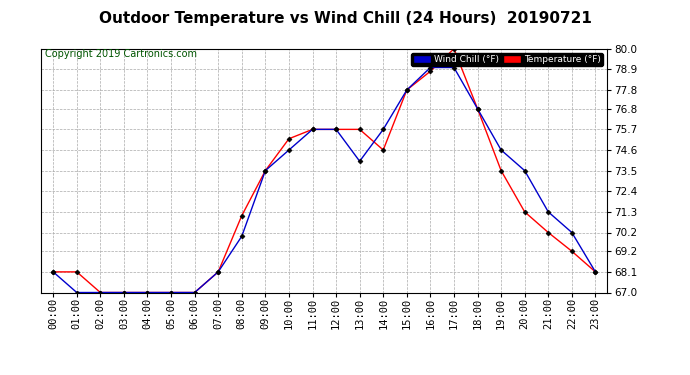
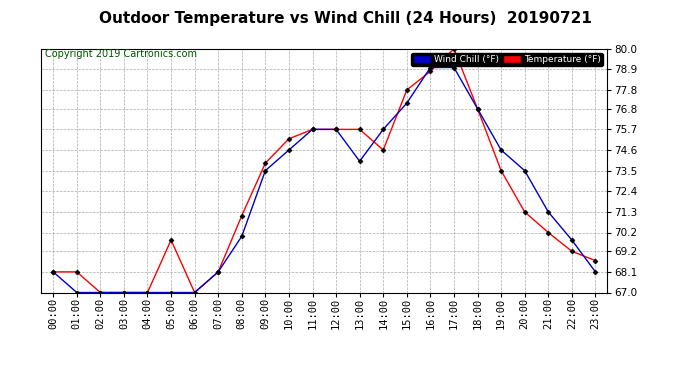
Temperature (°F)/05:00: 67.0 -> 69.8
Temperature (°F)/09:00: 73.5 -> 73.9
Wind Chill (°F)/15:00: 77.8 -> 77.1
Wind Chill (°F)/22:00: 70.2 -> 69.8
Temperature (°F)/23:00: 68.1 -> 68.7
